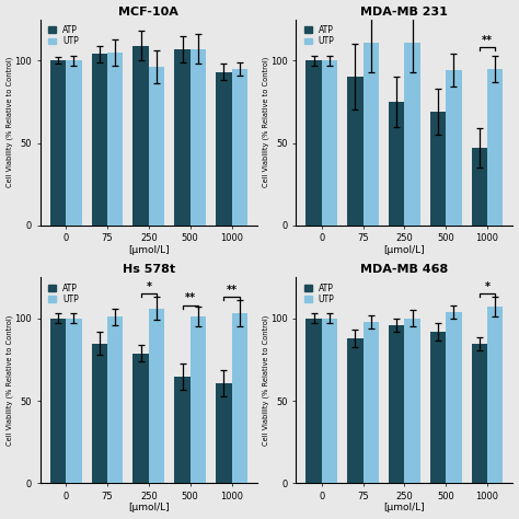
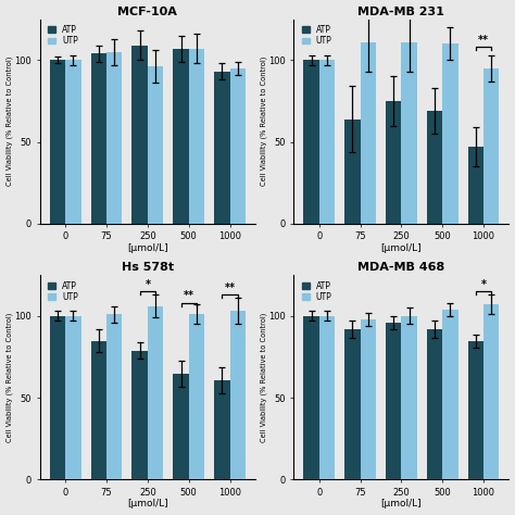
MDA-MB 231/ATP/75: 90 -> 64
MDA-MB 231/UTP/500: 94 -> 110
MDA-MB 468/ATP/75: 88 -> 92
